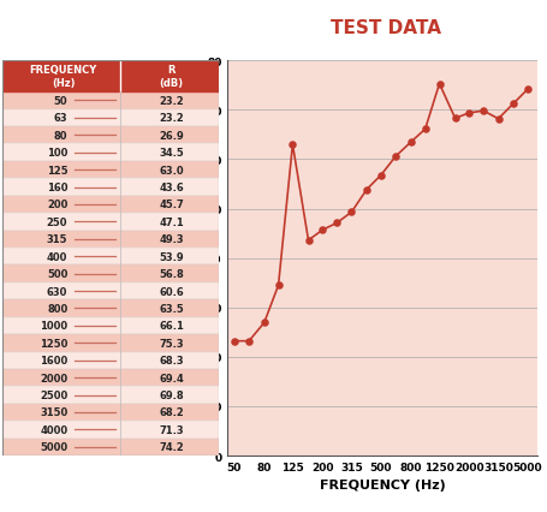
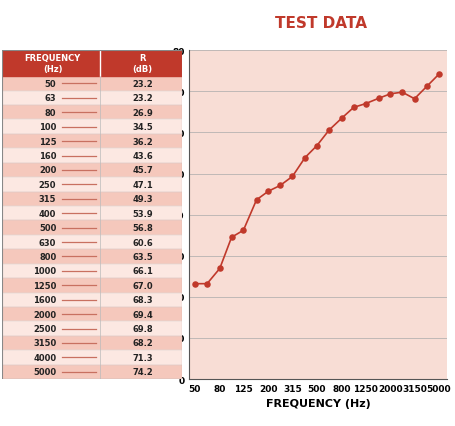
125: 63.0 -> 36.2
1250: 75.3 -> 67.0
